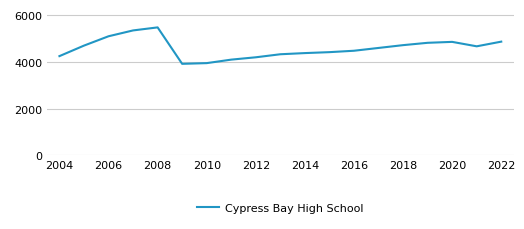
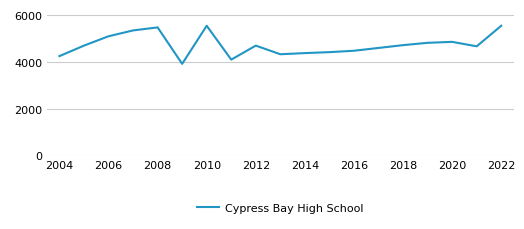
2010: 3950 -> 5550
2012: 4200 -> 4700
2022: 4870 -> 5550
